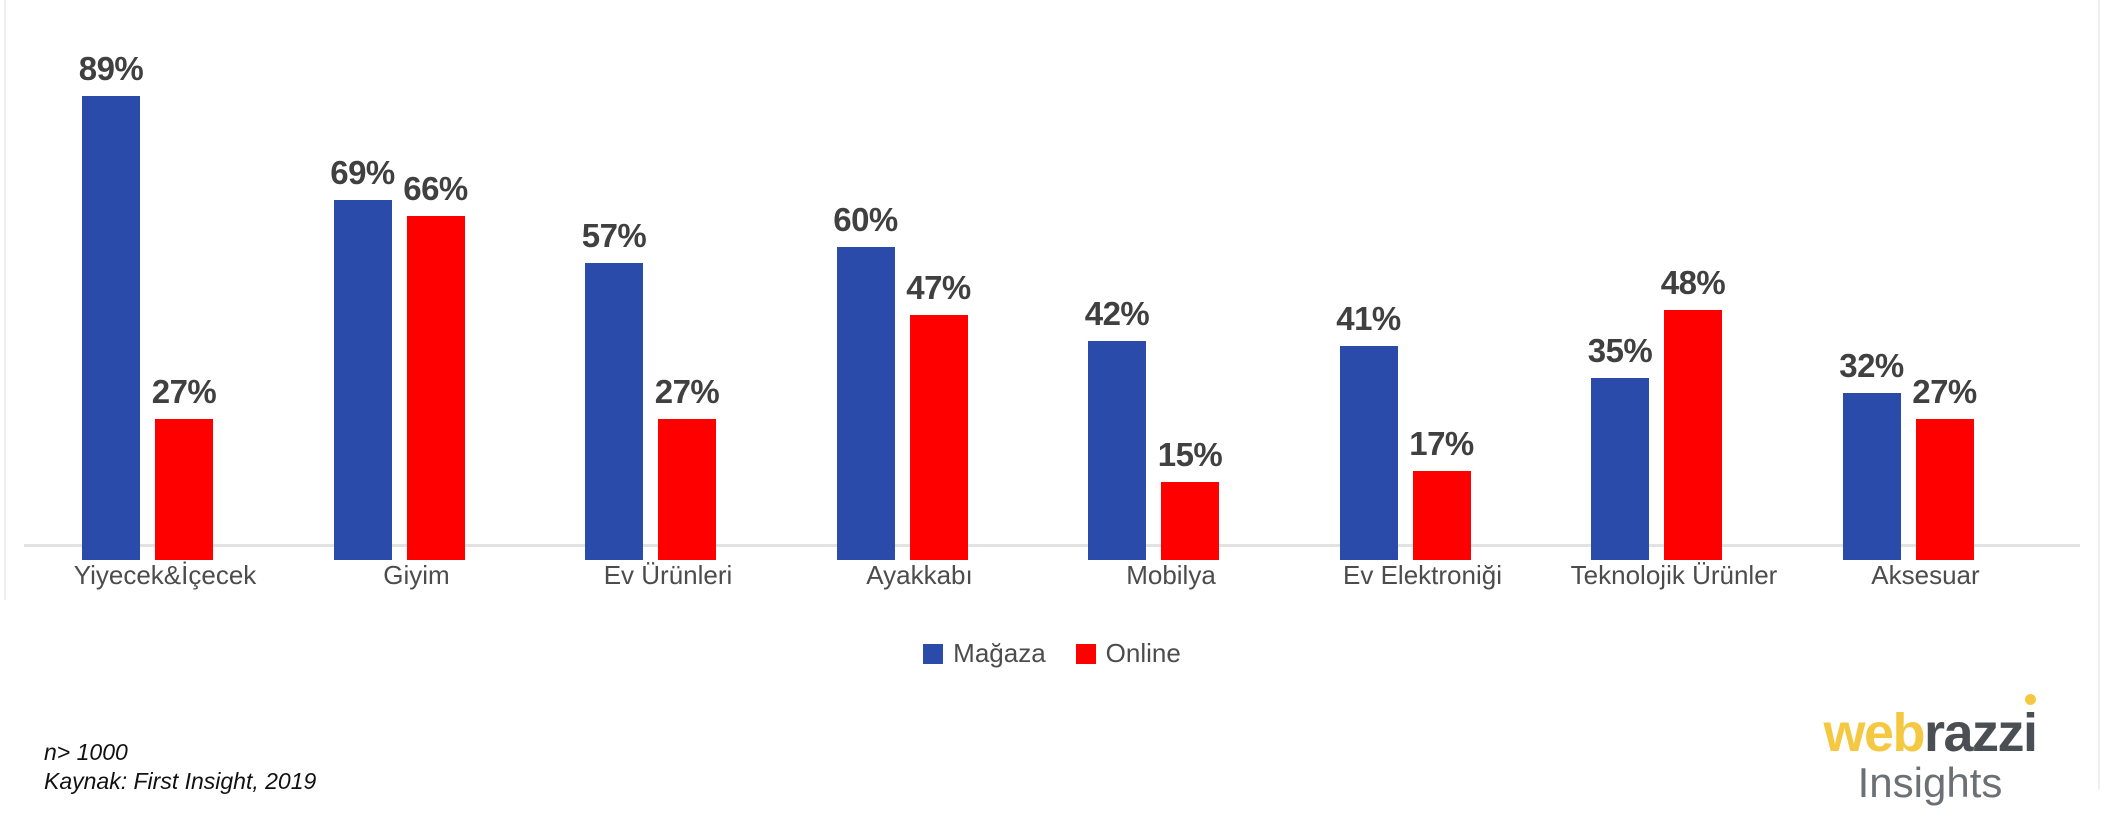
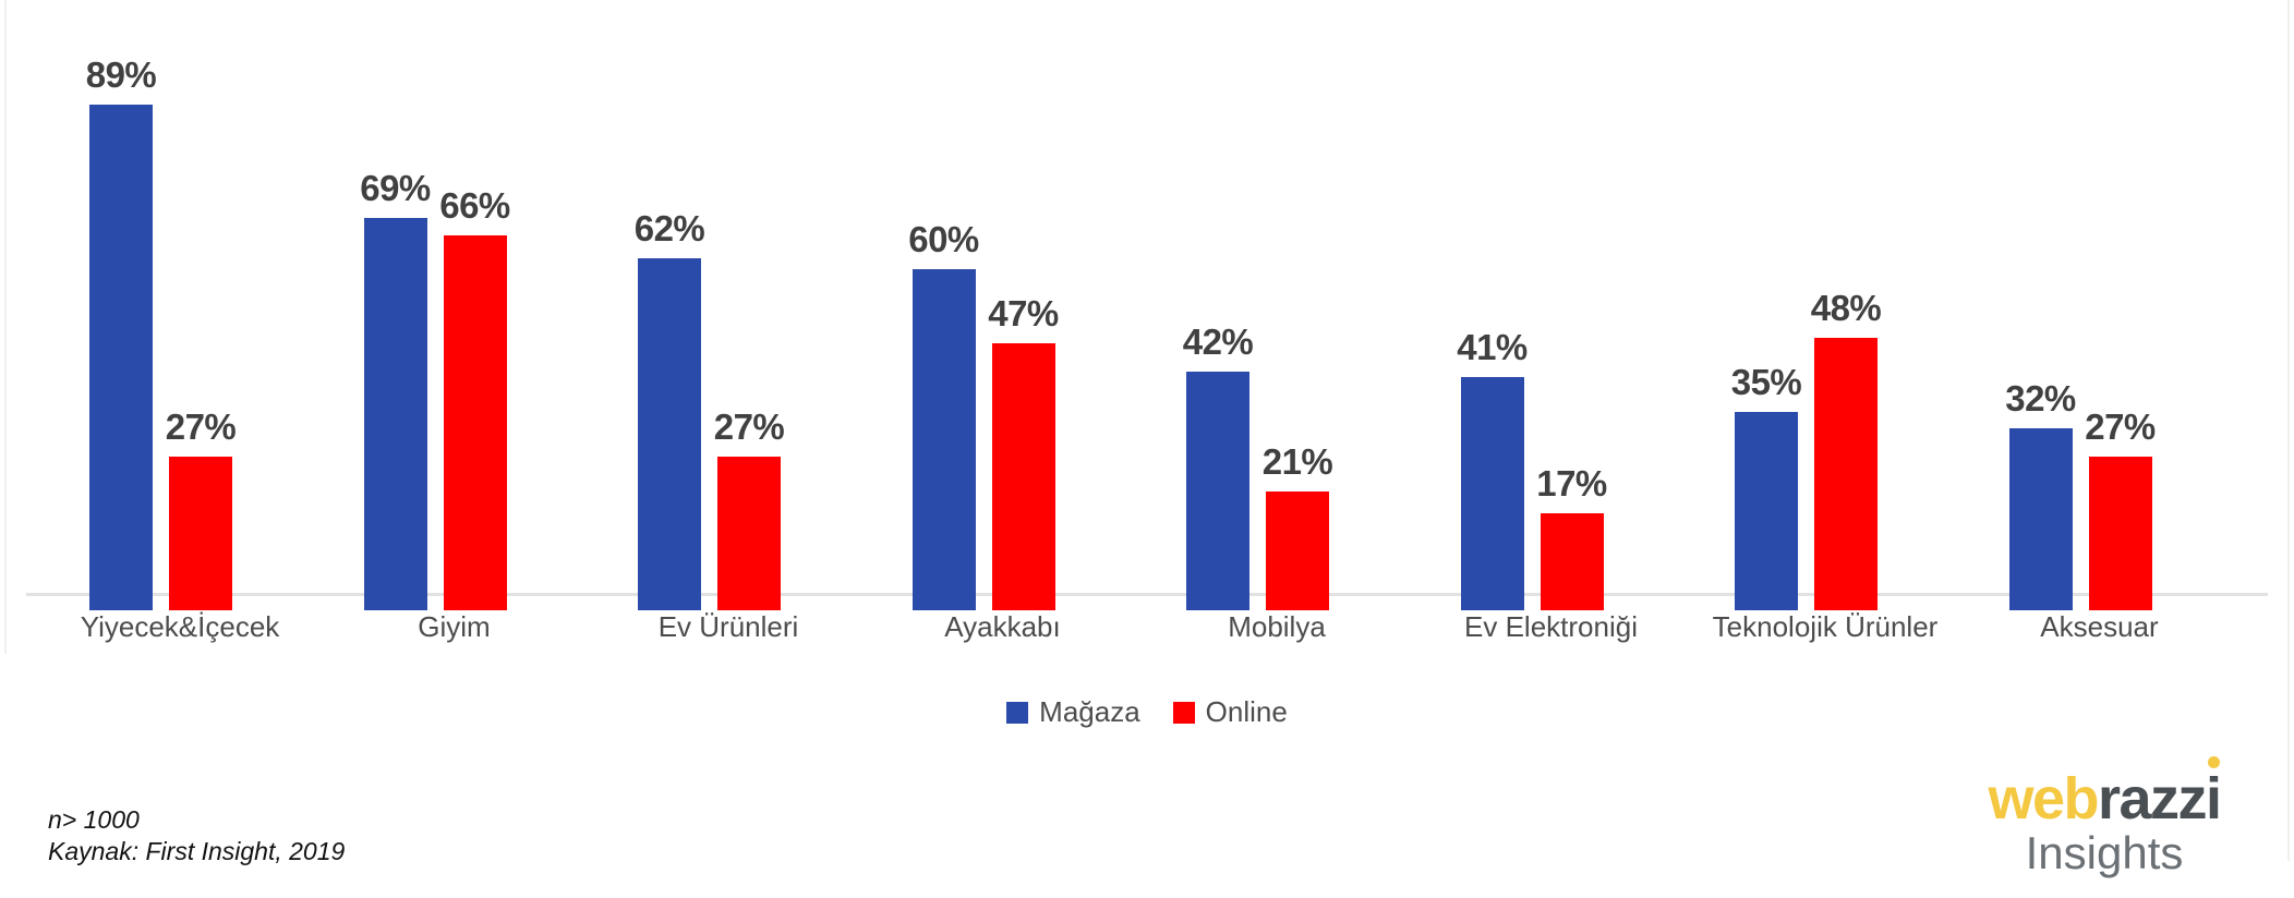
Mağaza/Ev Ürünleri: 57% -> 62%
Online/Mobilya: 15% -> 21%
